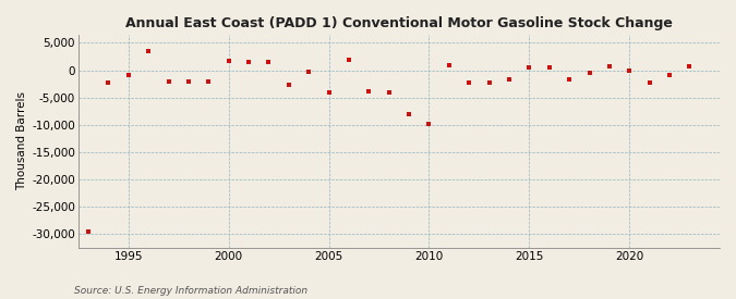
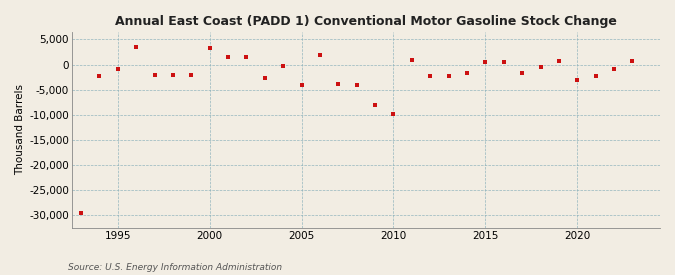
2000: 1,700 -> 3,400
2020: -100 -> -3,000
